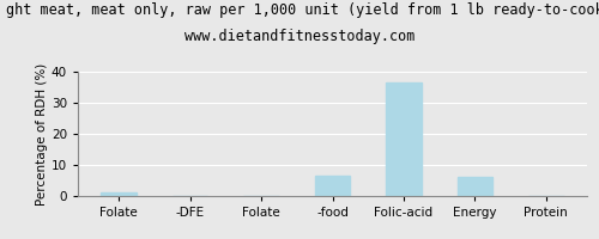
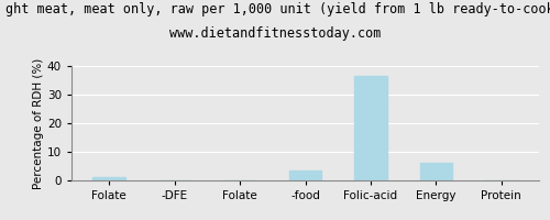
-food: 6.5 -> 3.5
